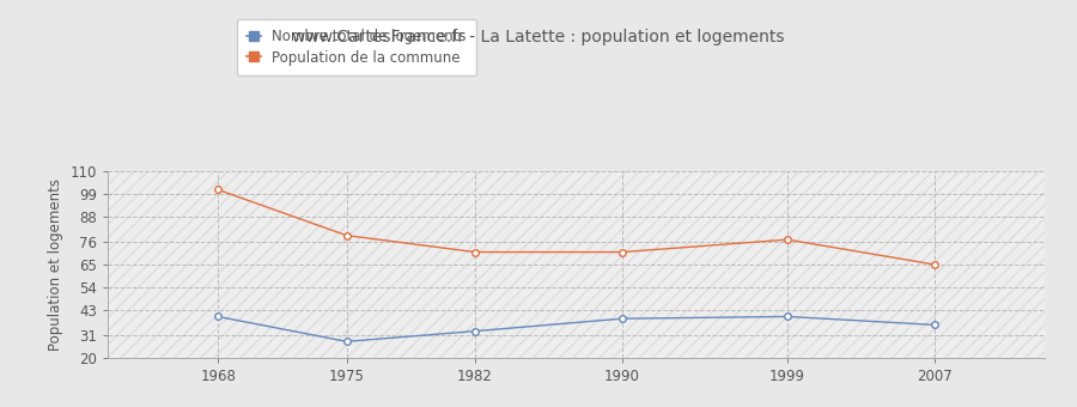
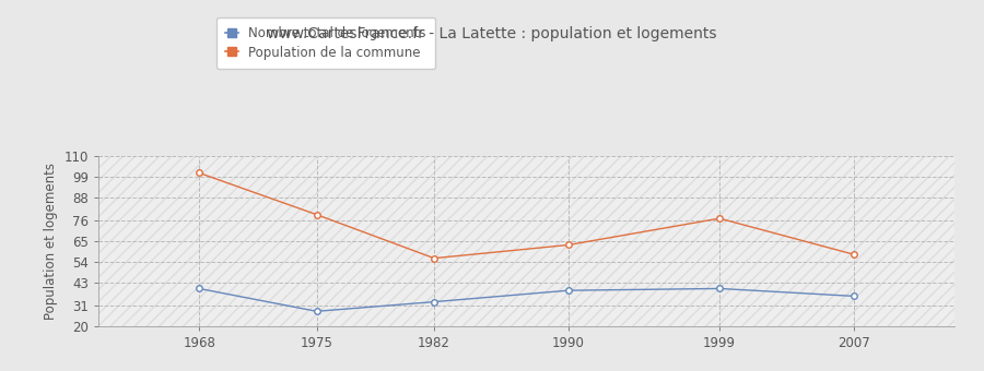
Population de la commune/1982: 71 -> 56
Population de la commune/1990: 71 -> 63
Population de la commune/2007: 65 -> 58
